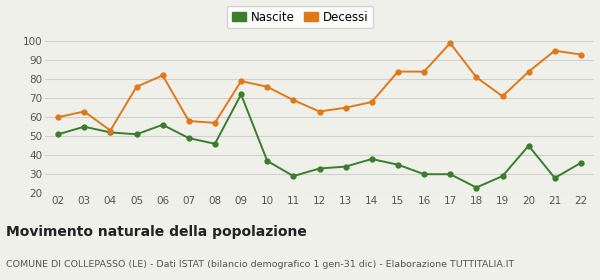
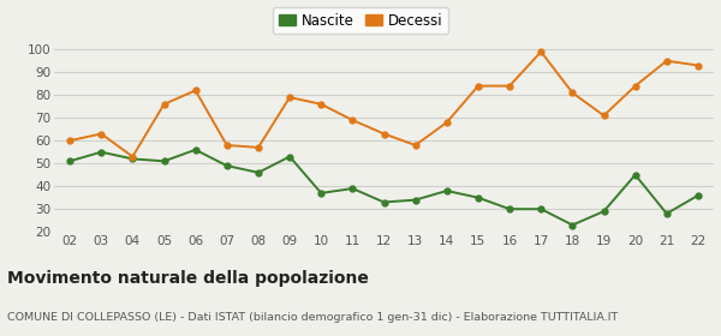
Nascite/09: 72 -> 53
Nascite/11: 29 -> 39
Decessi/13: 65 -> 58
